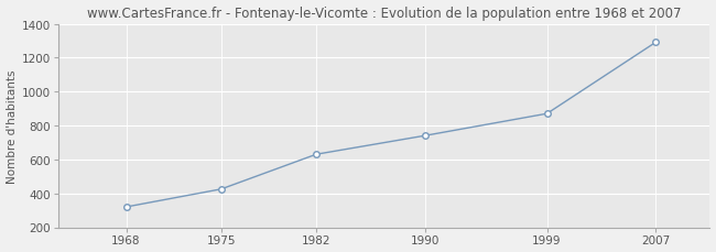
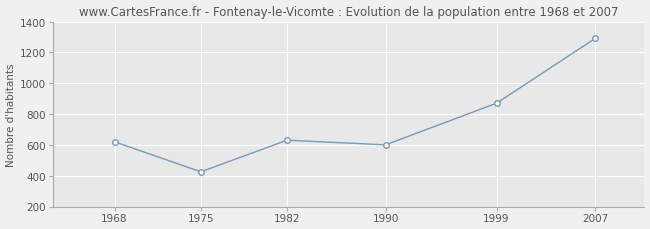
1968: 320 -> 620
1990: 740 -> 600
